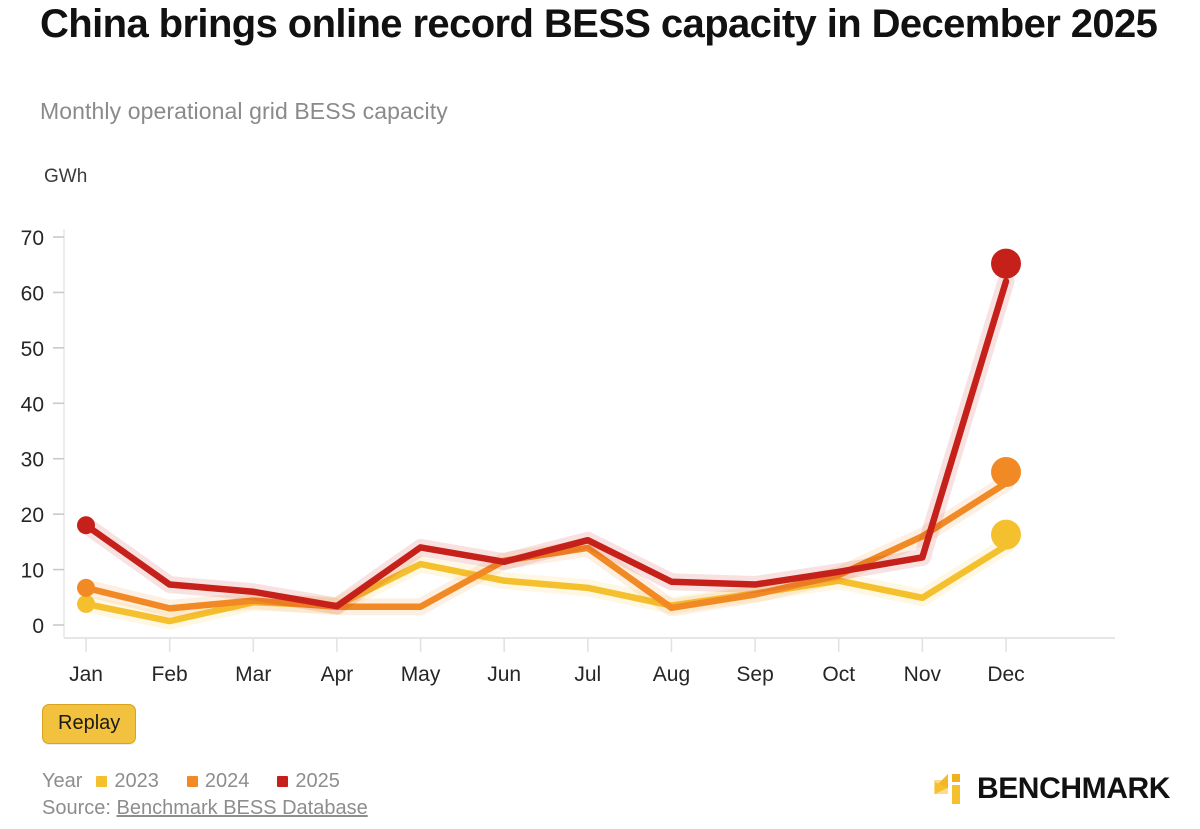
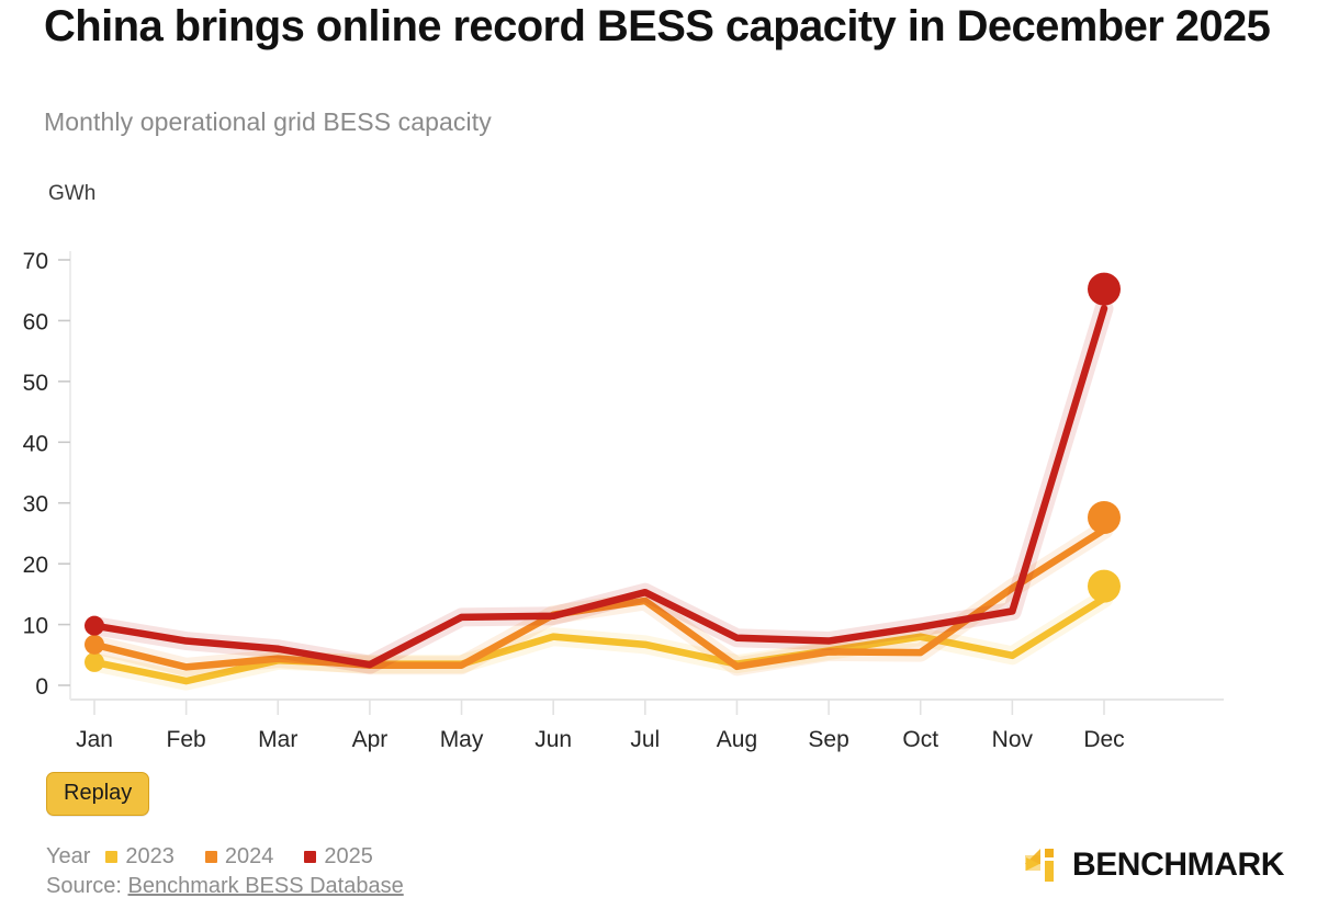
2025/Jan: 18 -> 10
2023/May: 11 -> 4
2025/May: 14 -> 11
2024/Oct: 9 -> 5
